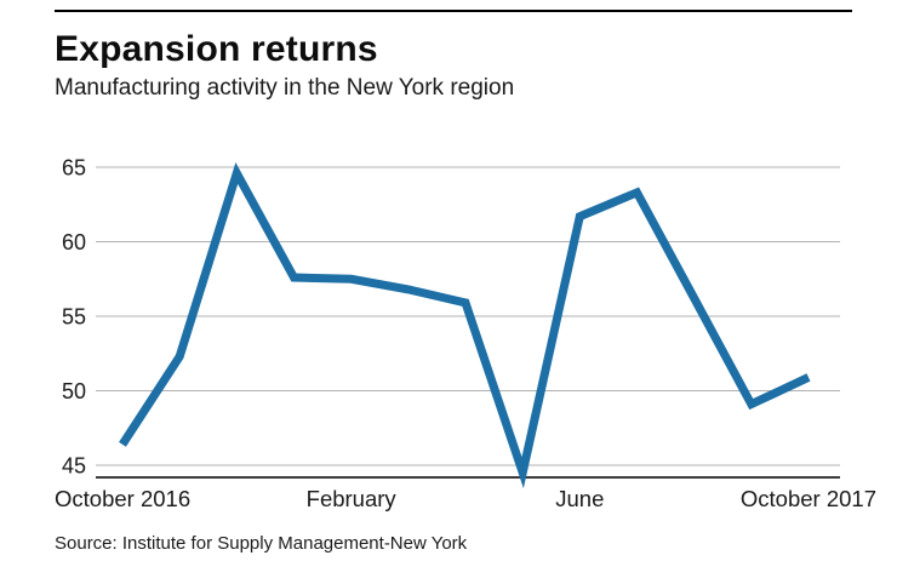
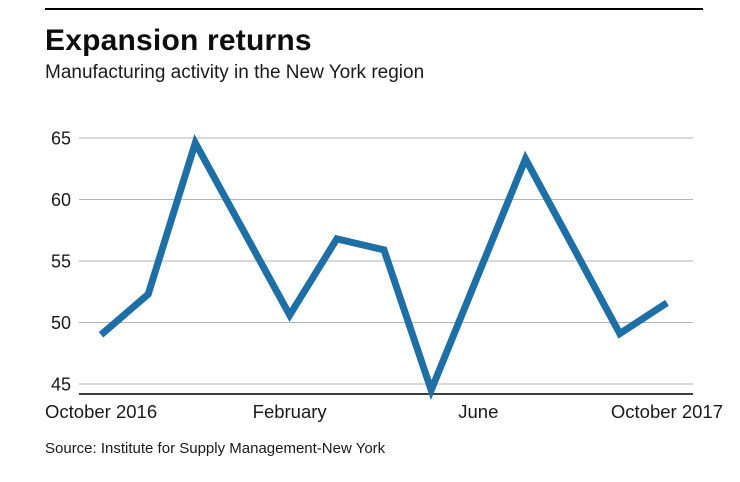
October 2016: 46.4 -> 49.0
February: 57.5 -> 50.6
June: 61.7 -> 53.9
October 2017: 50.9 -> 51.6
